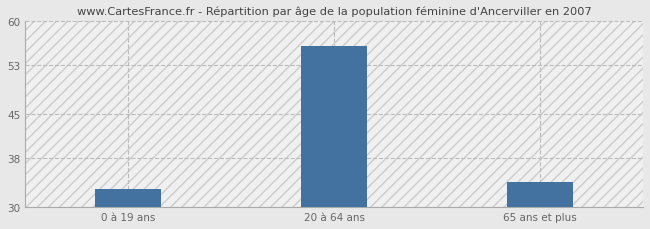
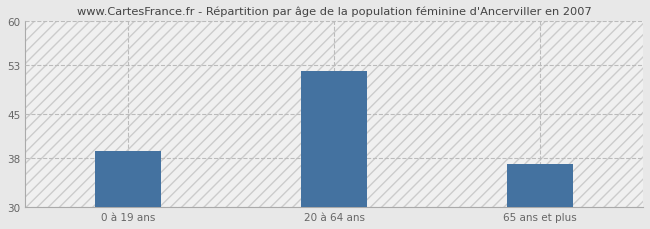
0 à 19 ans: 33 -> 39
20 à 64 ans: 56 -> 52
65 ans et plus: 34 -> 37
